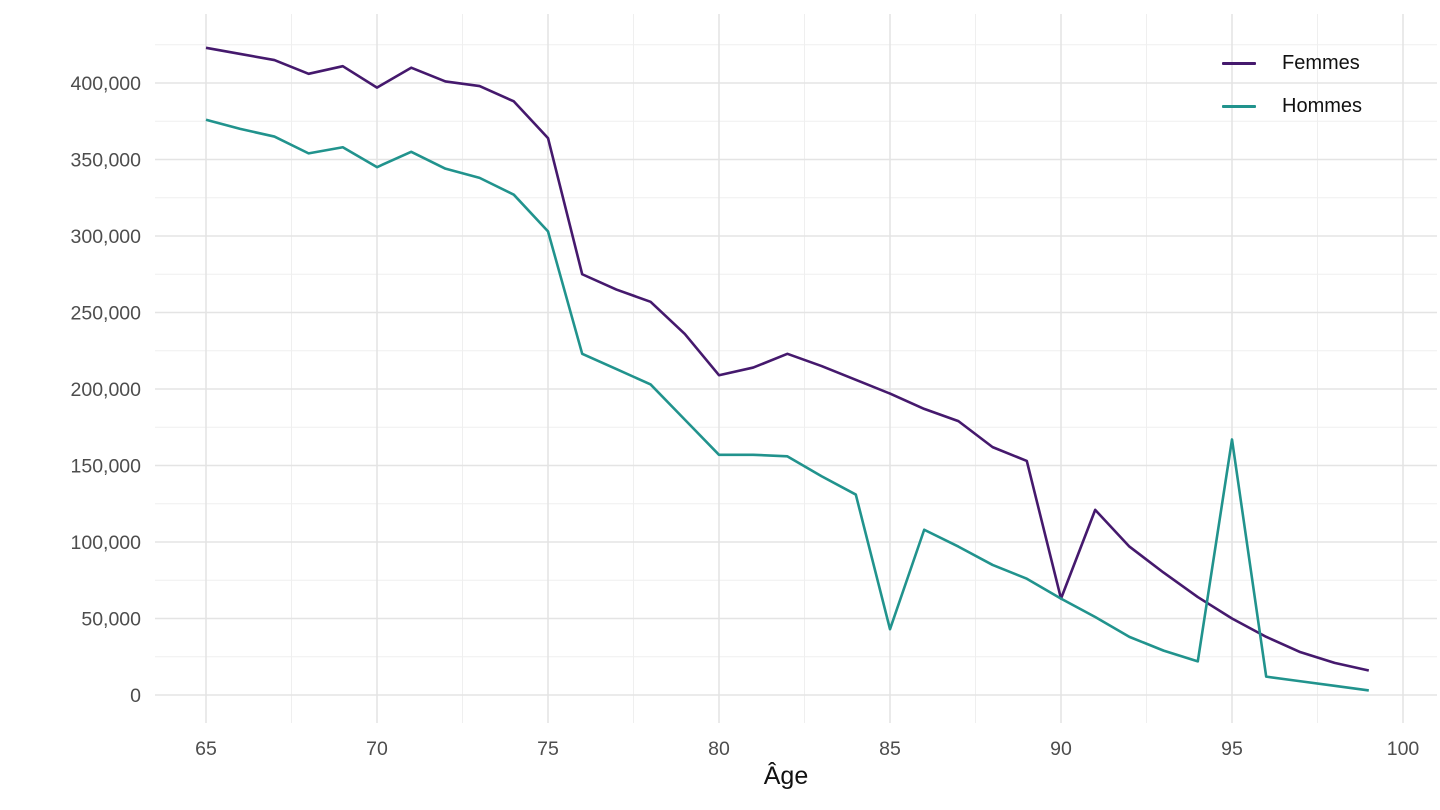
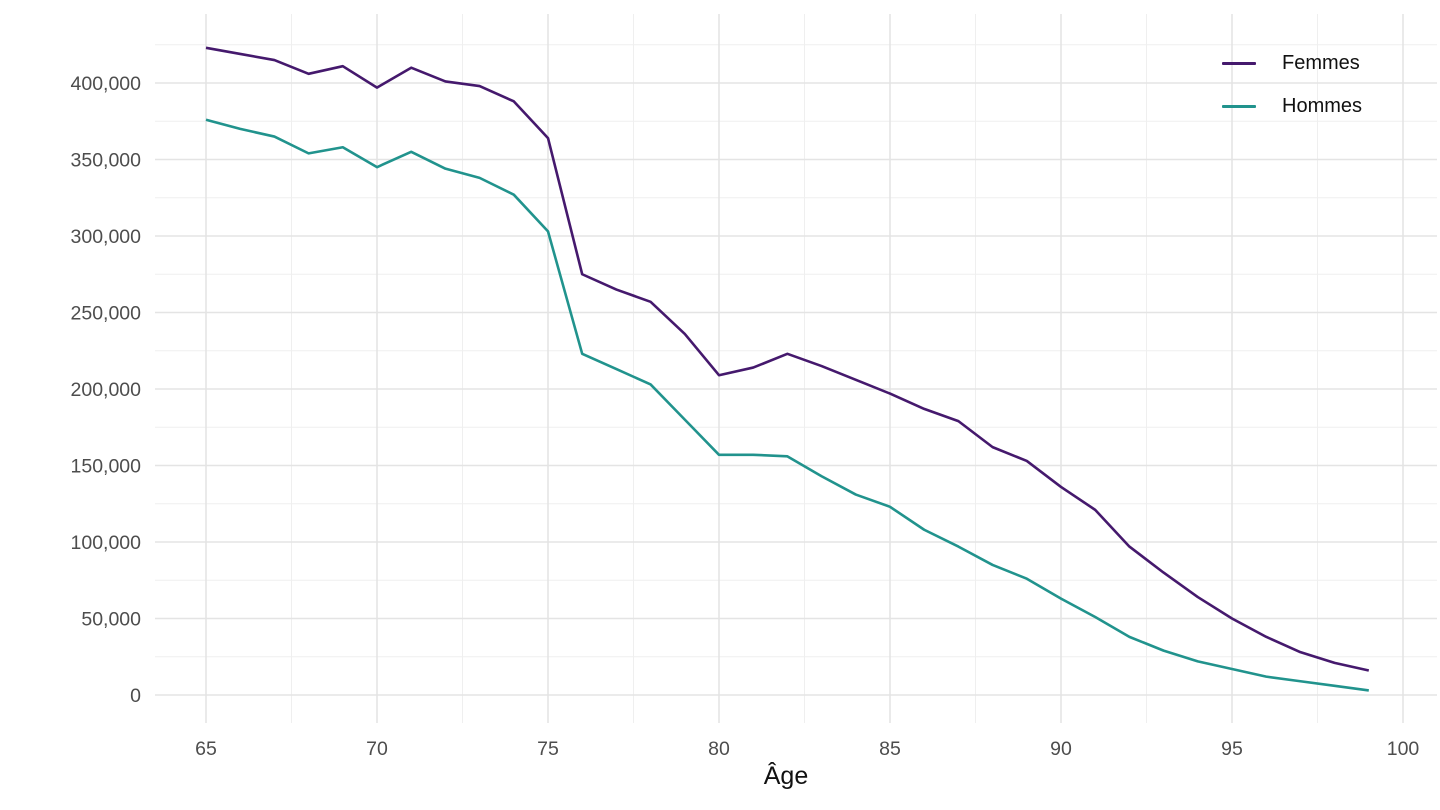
Hommes/85: 43000 -> 123000
Femmes/90: 63000 -> 136000
Hommes/95: 167000 -> 17000
